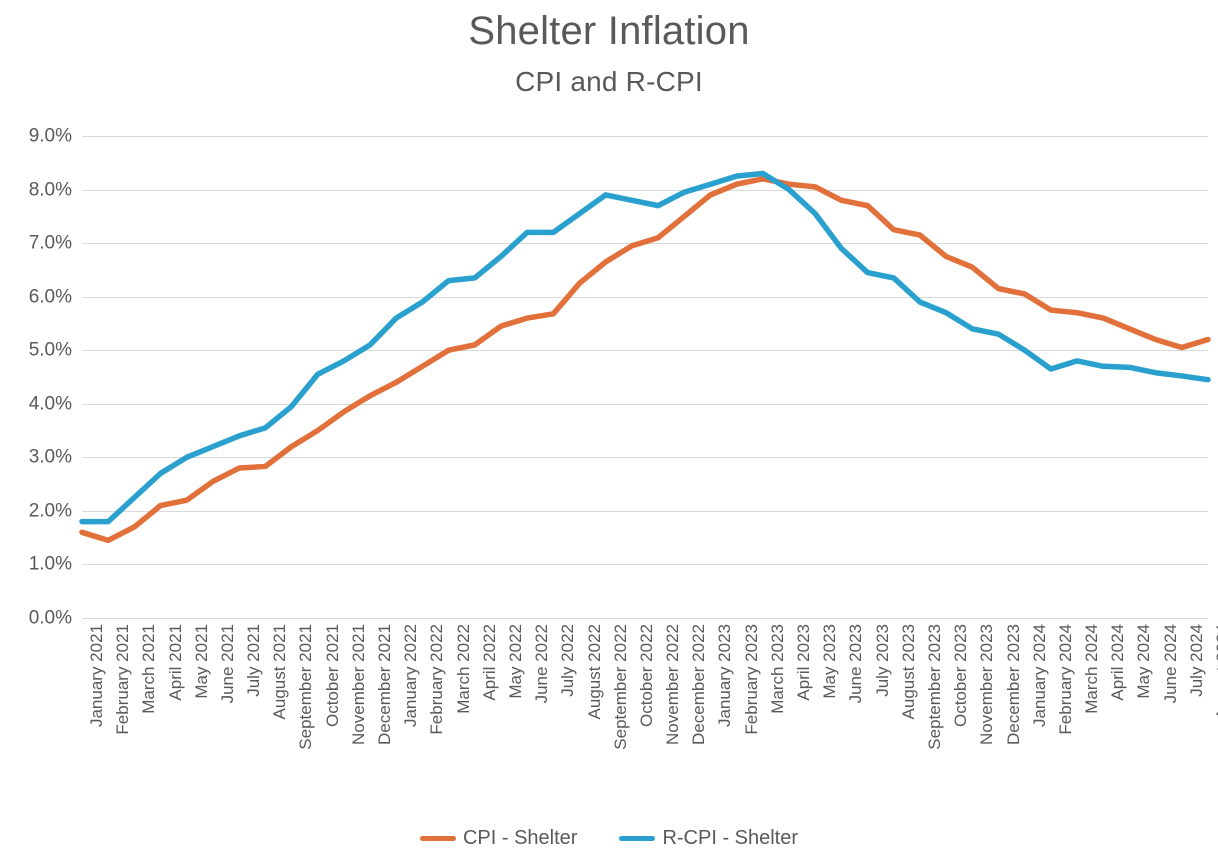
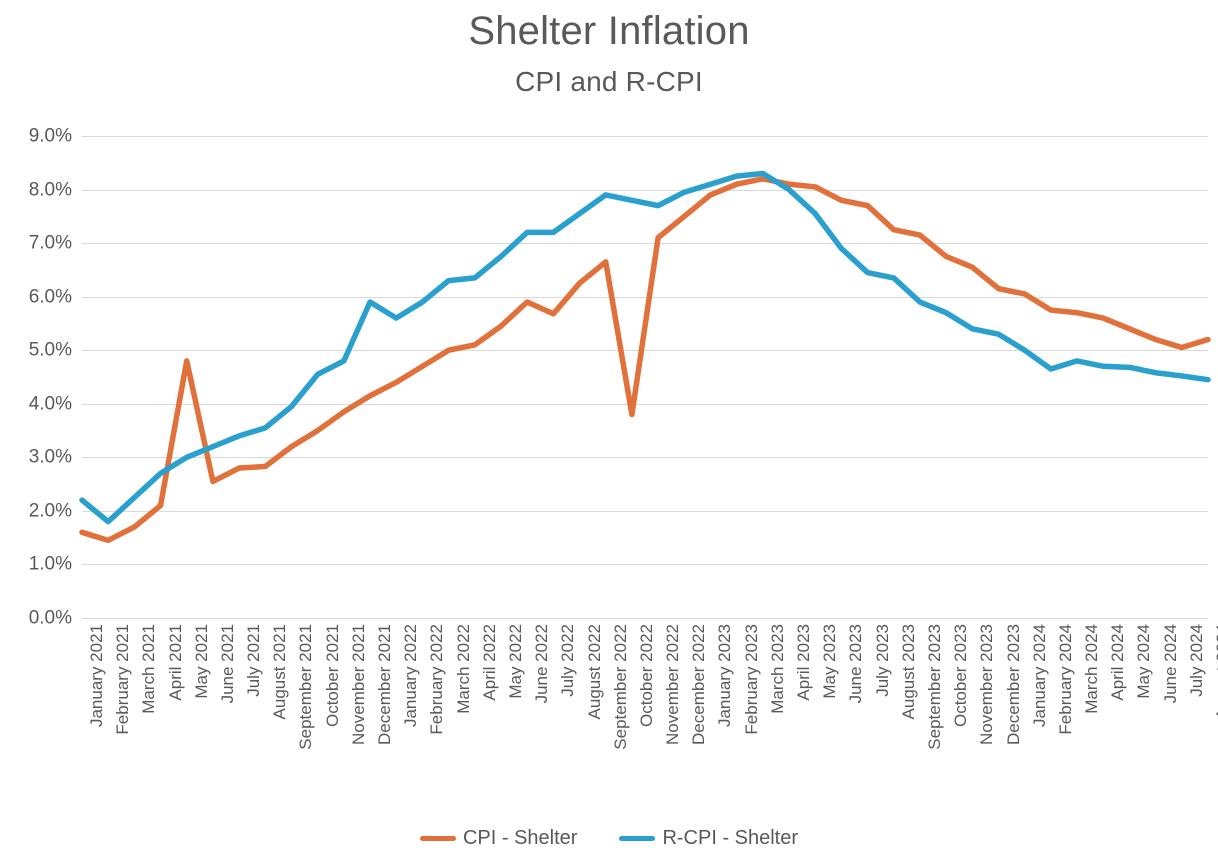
R-CPI - Shelter/January 2021: 1.8% -> 2.2%
CPI - Shelter/May 2021: 2.2% -> 4.8%
R-CPI - Shelter/December 2021: 5.1% -> 5.9%
CPI - Shelter/June 2022: 5.6% -> 5.9%
CPI - Shelter/October 2022: 7.0% -> 3.8%
